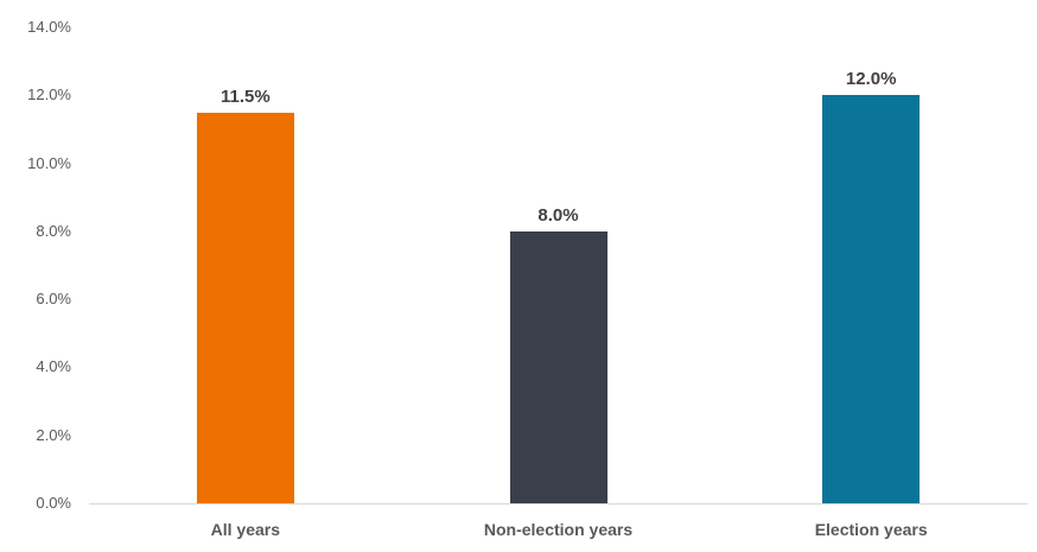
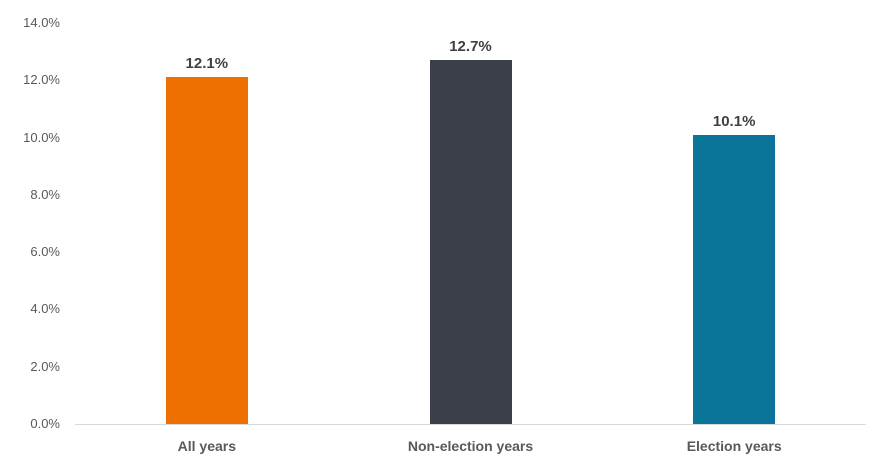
All years: 11.5% -> 12.1%
Non-election years: 8.0% -> 12.7%
Election years: 12.0% -> 10.1%
